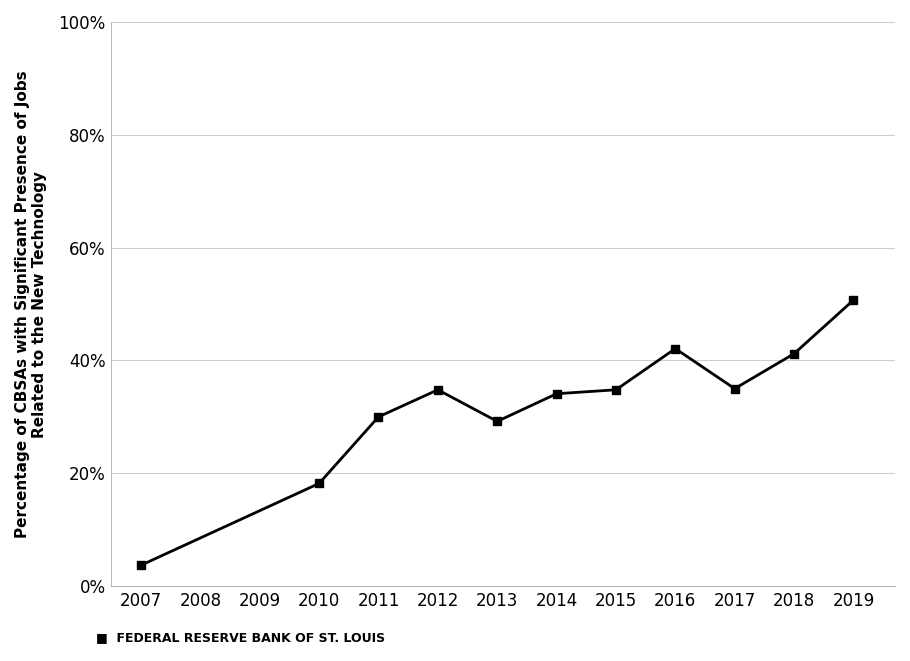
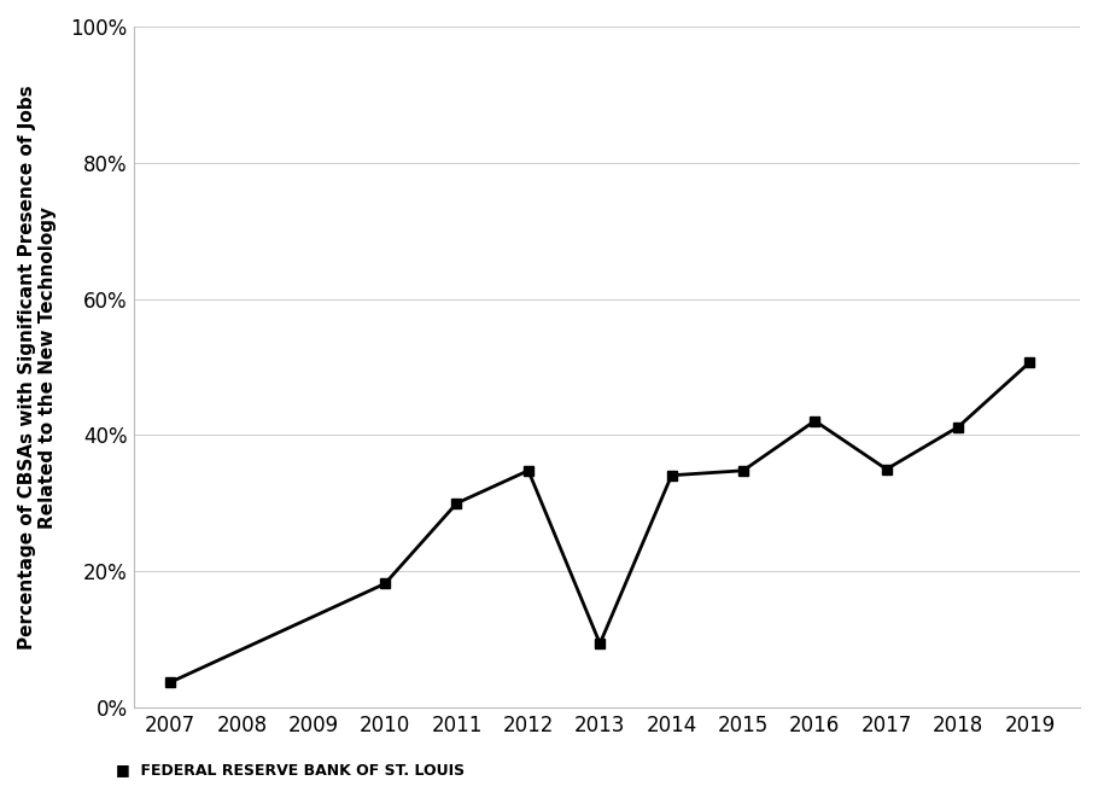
2013: 29.2% -> 9.4%
